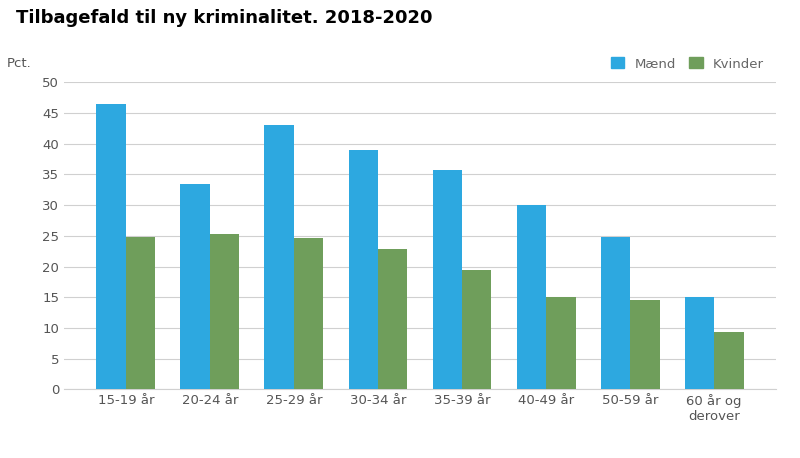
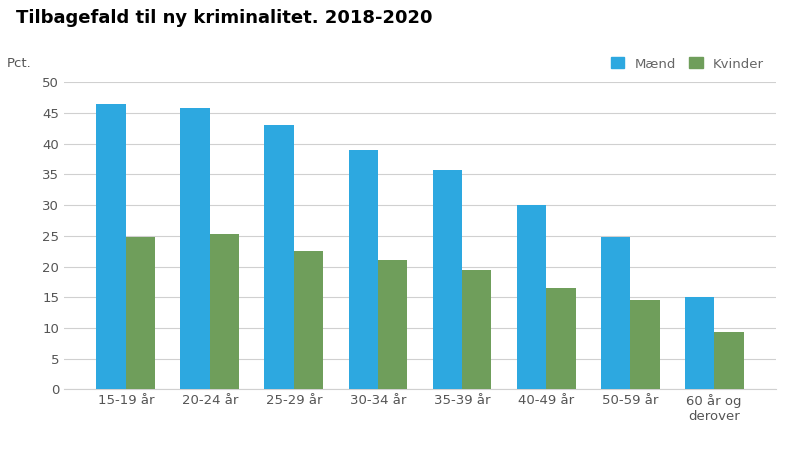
Mænd/20-24 år: 33.4 -> 45.8
Kvinder/25-29 år: 24.6 -> 22.5
Kvinder/30-34 år: 22.8 -> 21.0
Kvinder/40-49 år: 15.0 -> 16.5
